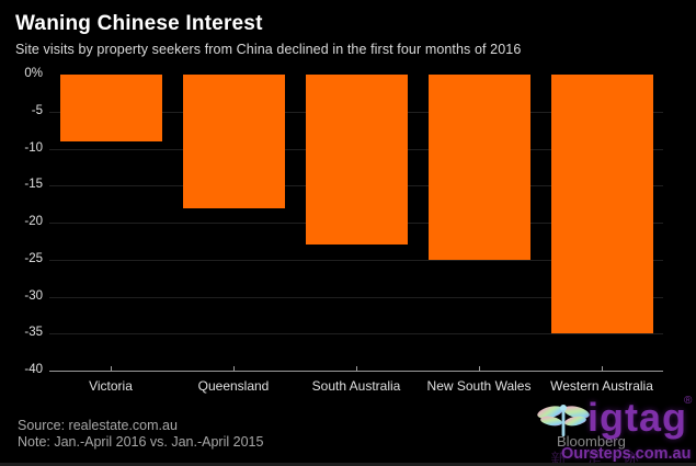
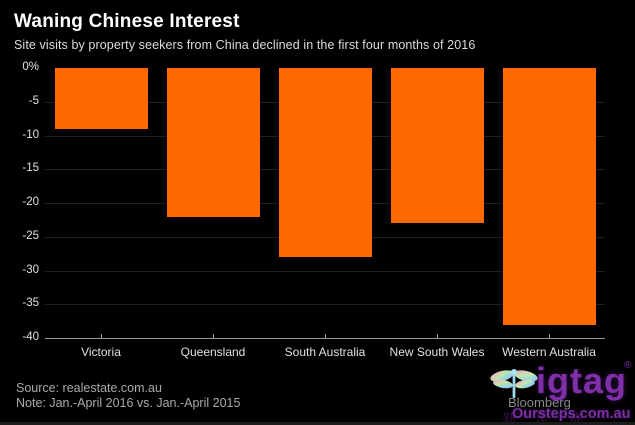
Queensland: -18% -> -22%
South Australia: -23% -> -28%
New South Wales: -25% -> -23%
Western Australia: -35% -> -38%
